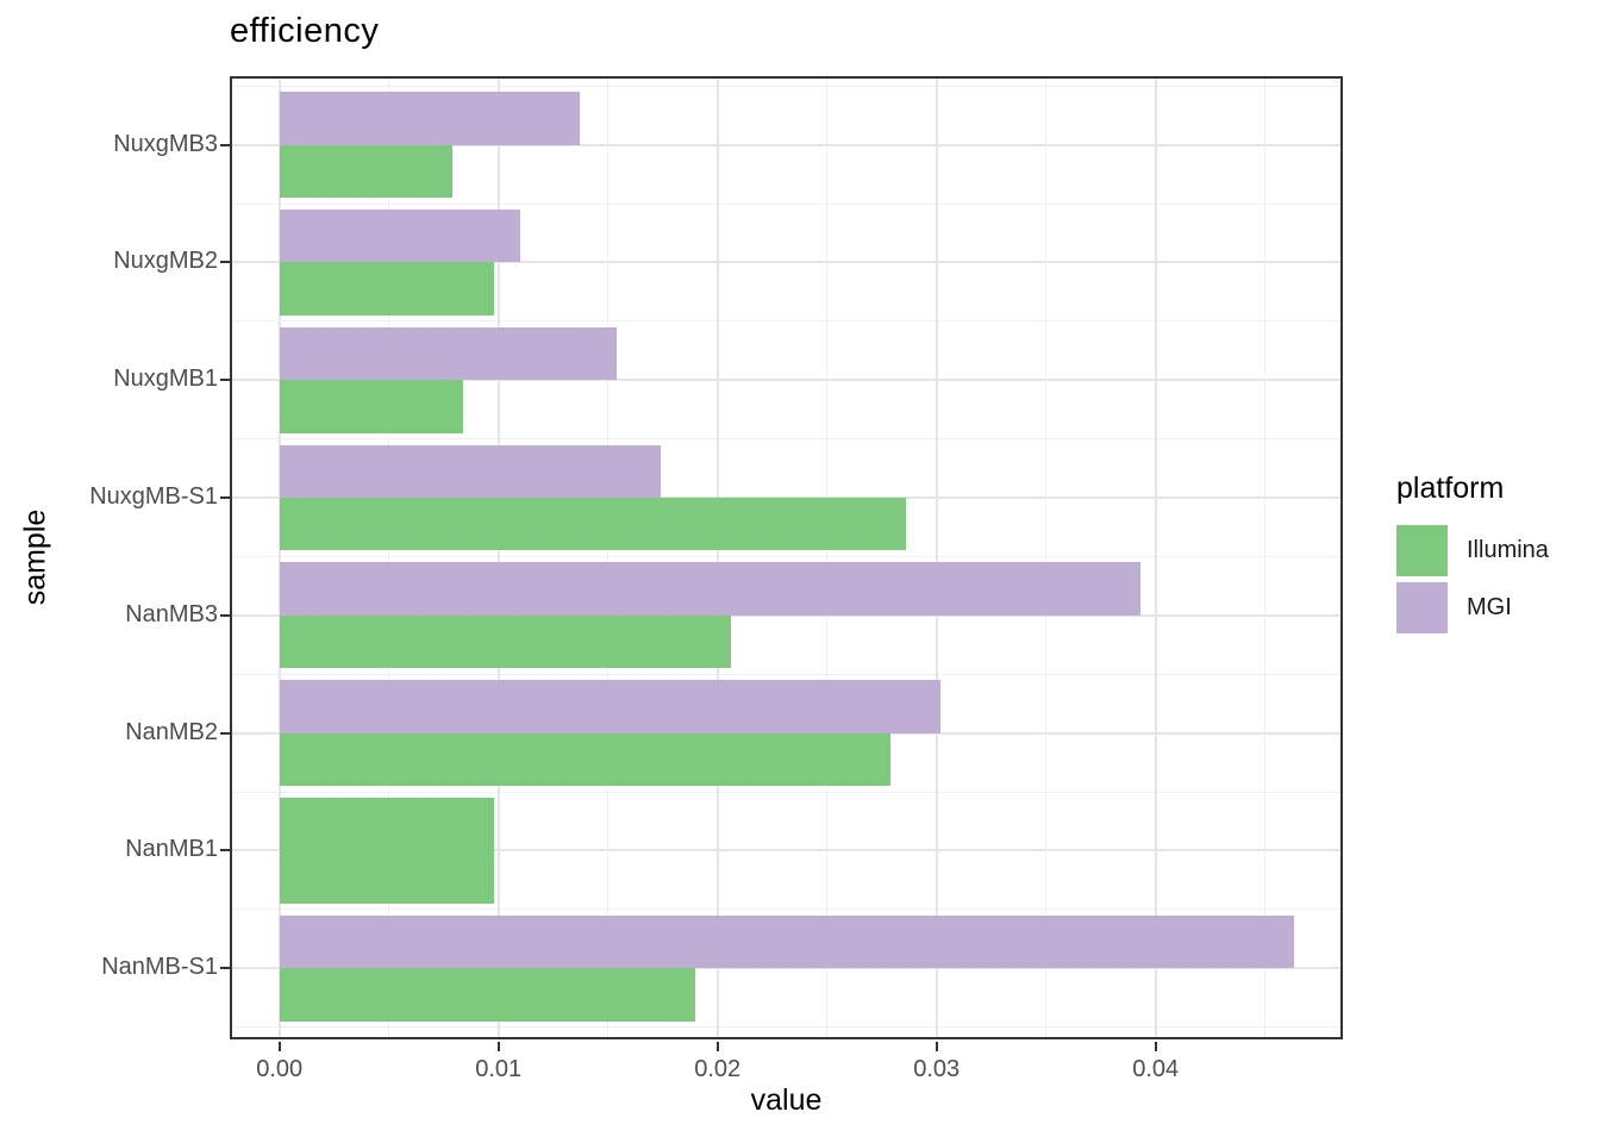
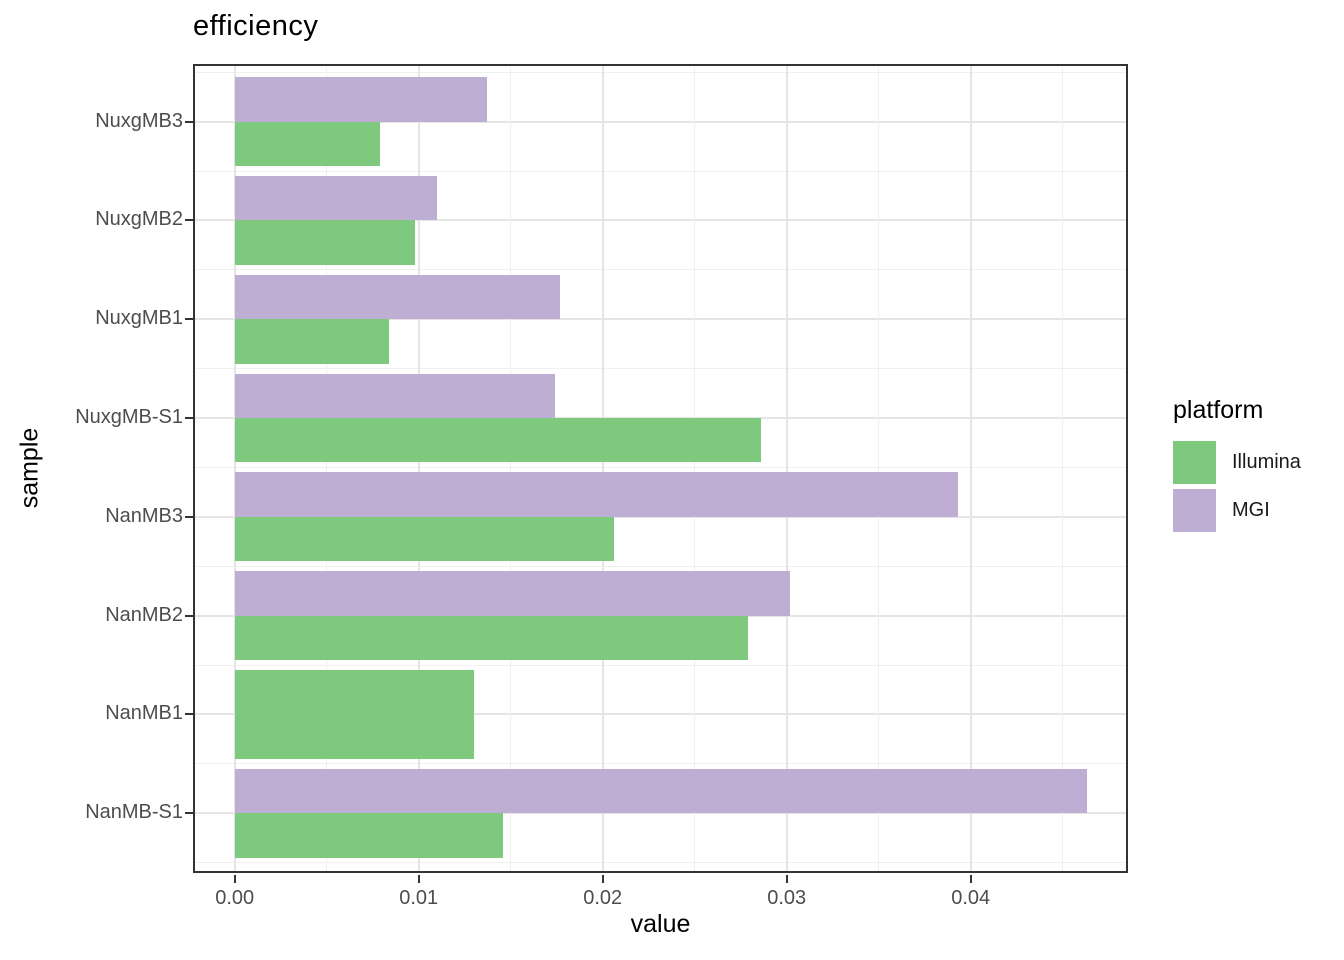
MGI/NuxgMB1: 0.0154 -> 0.0177
Illumina/NanMB1: 0.0098 -> 0.0130
Illumina/NanMB-S1: 0.0190 -> 0.0146
